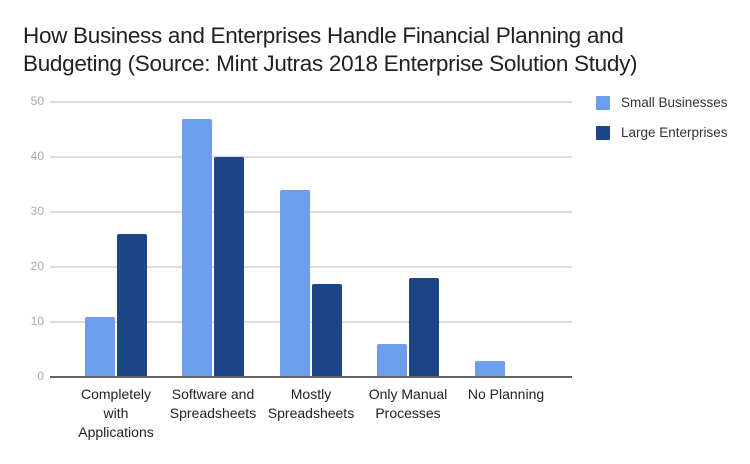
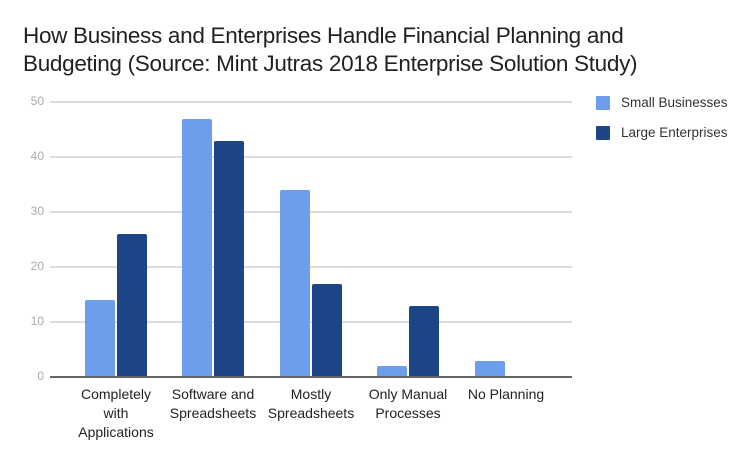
Small Businesses/Completely with Applications: 11 -> 14
Large Enterprises/Software and Spreadsheets: 40 -> 43
Small Businesses/Only Manual Processes: 6 -> 2
Large Enterprises/Only Manual Processes: 18 -> 13
